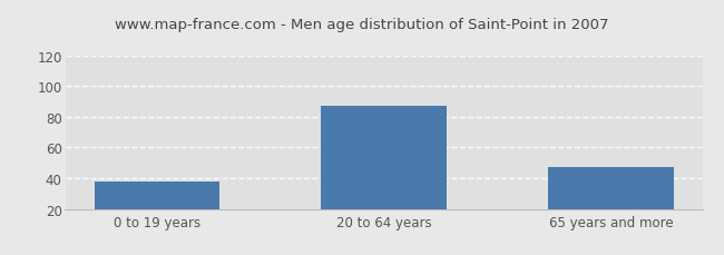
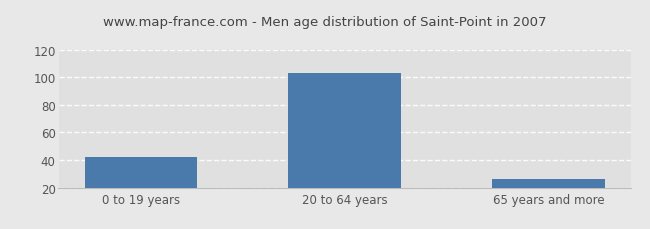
0 to 19 years: 38 -> 42
20 to 64 years: 87 -> 103
65 years and more: 47 -> 26
